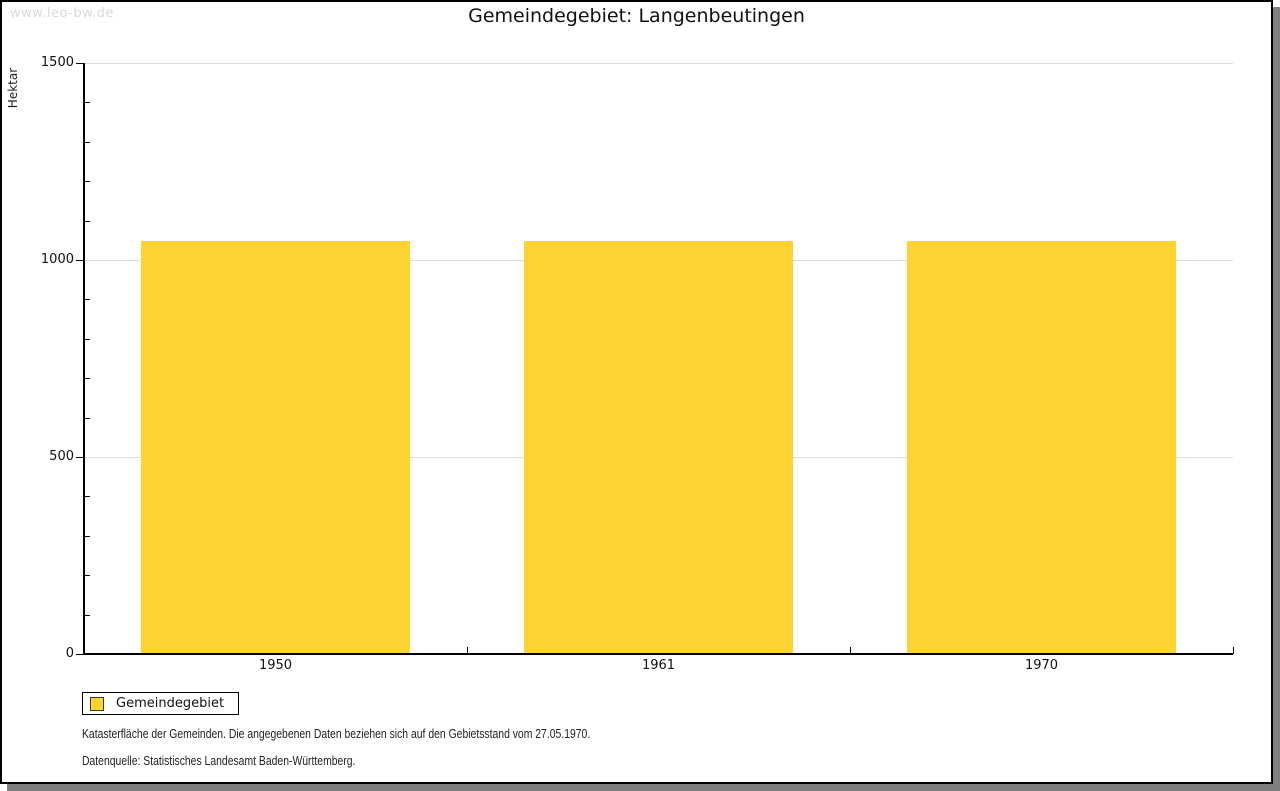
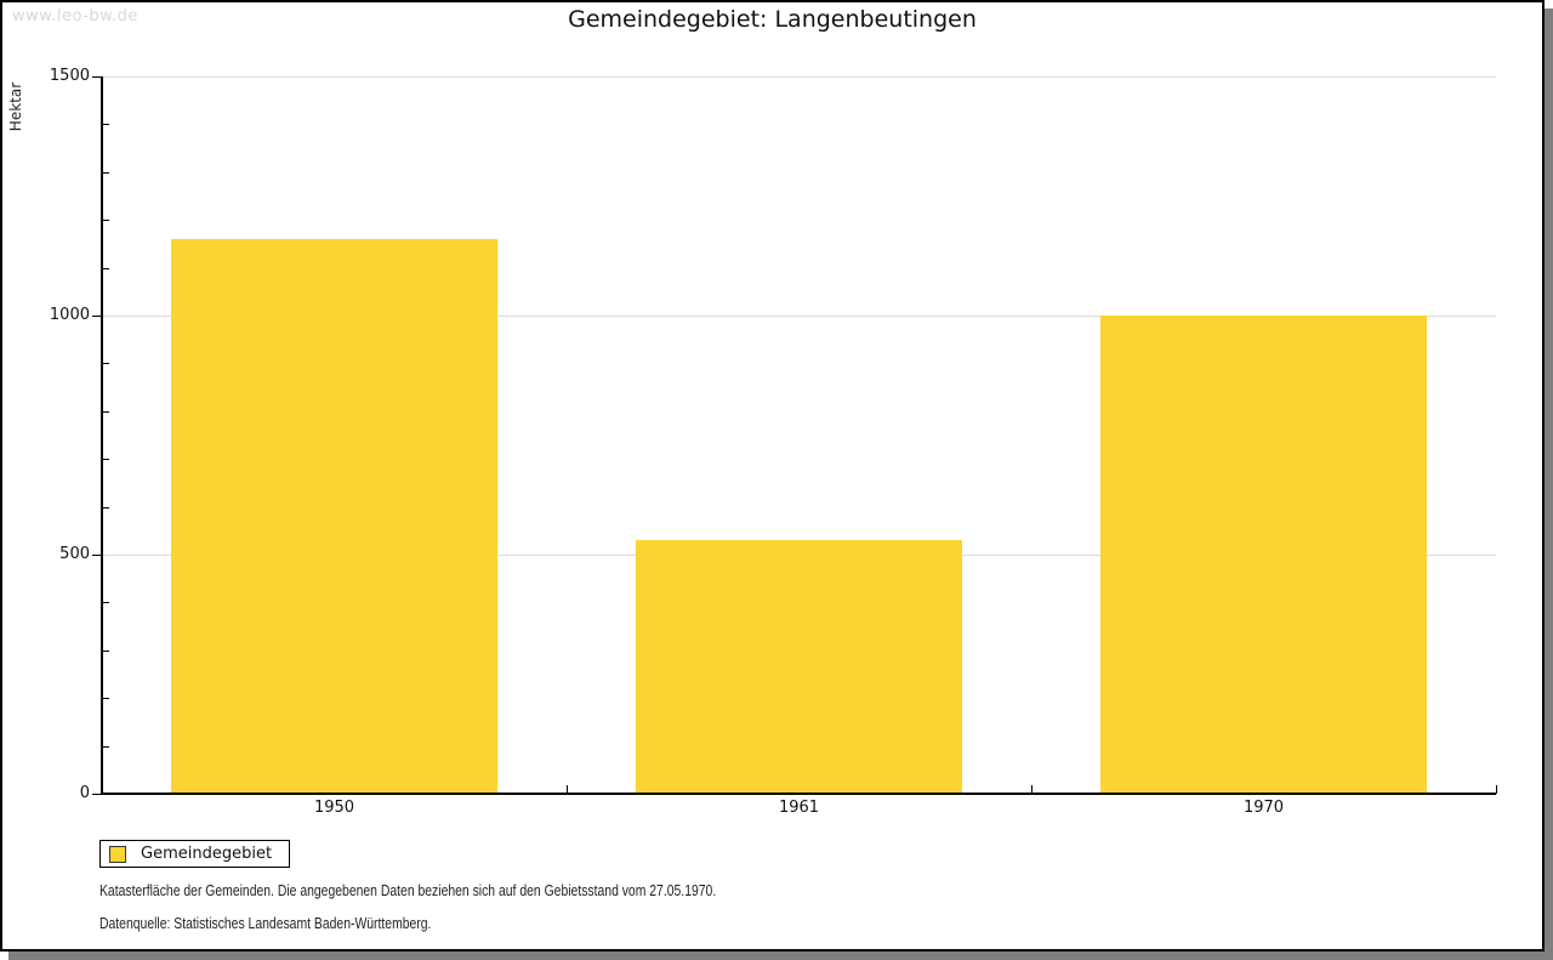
1950: 1050 -> 1160
1961: 1050 -> 530
1970: 1050 -> 1000
